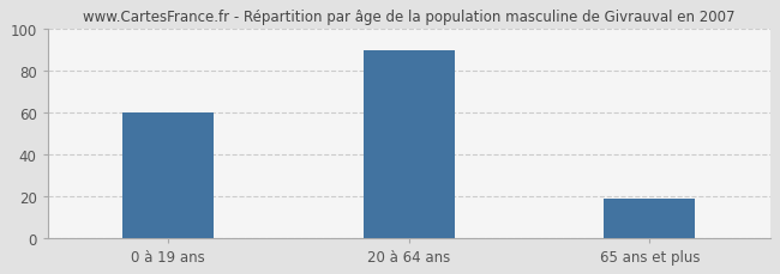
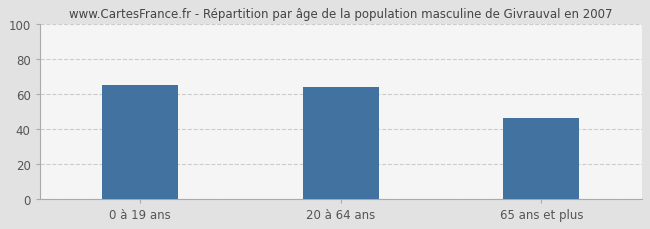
0 à 19 ans: 60 -> 65
20 à 64 ans: 90 -> 64
65 ans et plus: 19 -> 46
